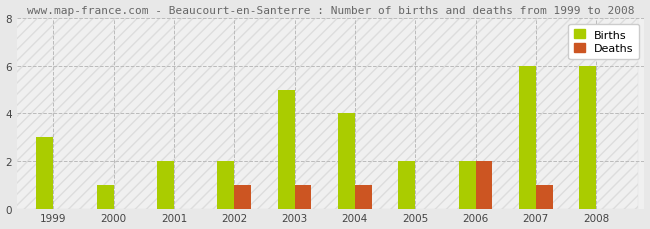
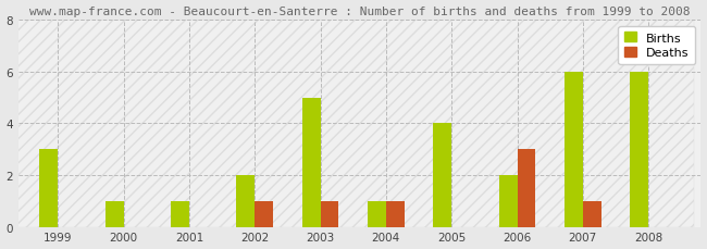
Births/2001: 2 -> 1
Births/2004: 4 -> 1
Births/2005: 2 -> 4
Deaths/2006: 2 -> 3
